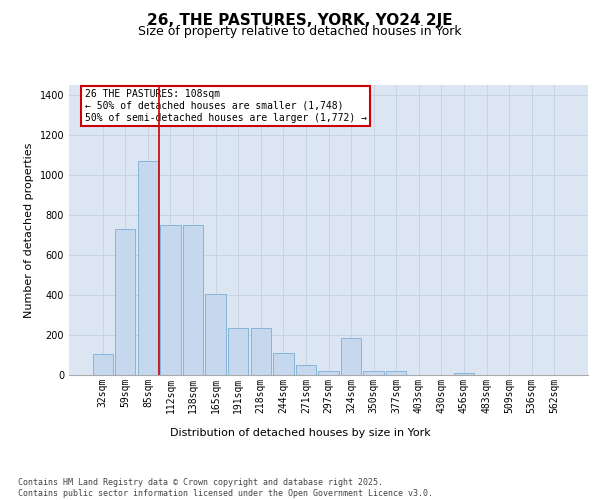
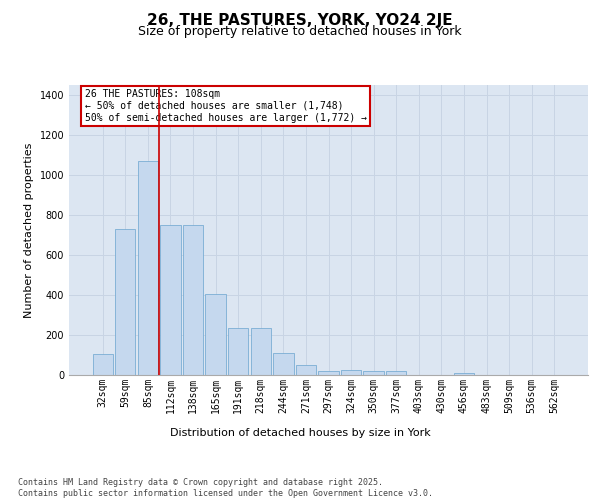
324sqm: 185 -> 25
